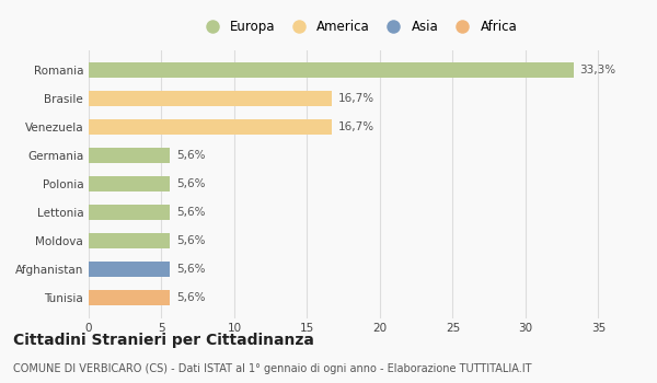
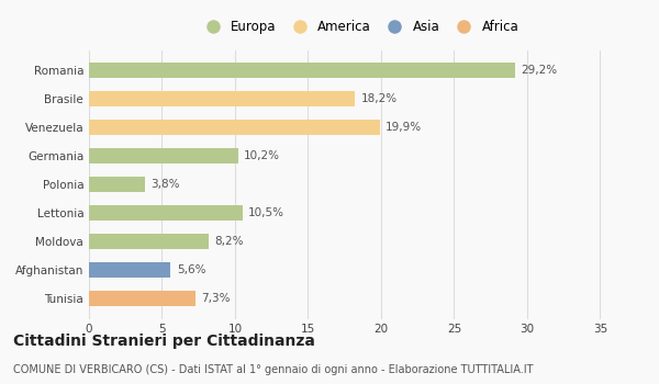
Romania: 33,3% -> 29,2%
Brasile: 16,7% -> 18,2%
Venezuela: 16,7% -> 19,9%
Germania: 5,6% -> 10,2%
Polonia: 5,6% -> 3,8%
Lettonia: 5,6% -> 10,5%
Moldova: 5,6% -> 8,2%
Tunisia: 5,6% -> 7,3%
